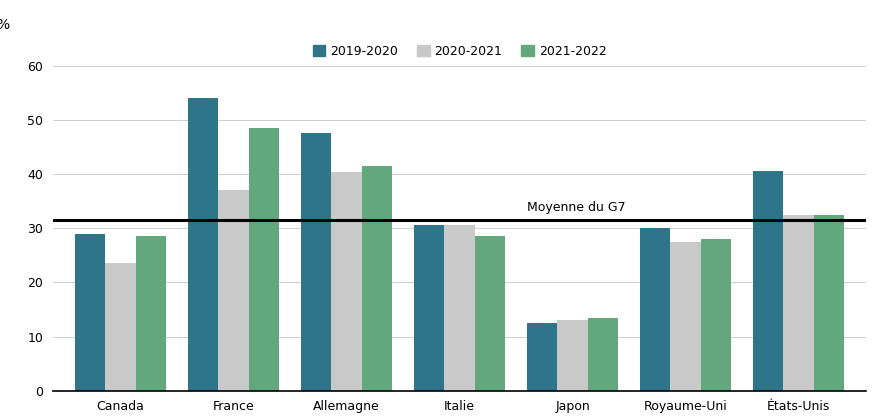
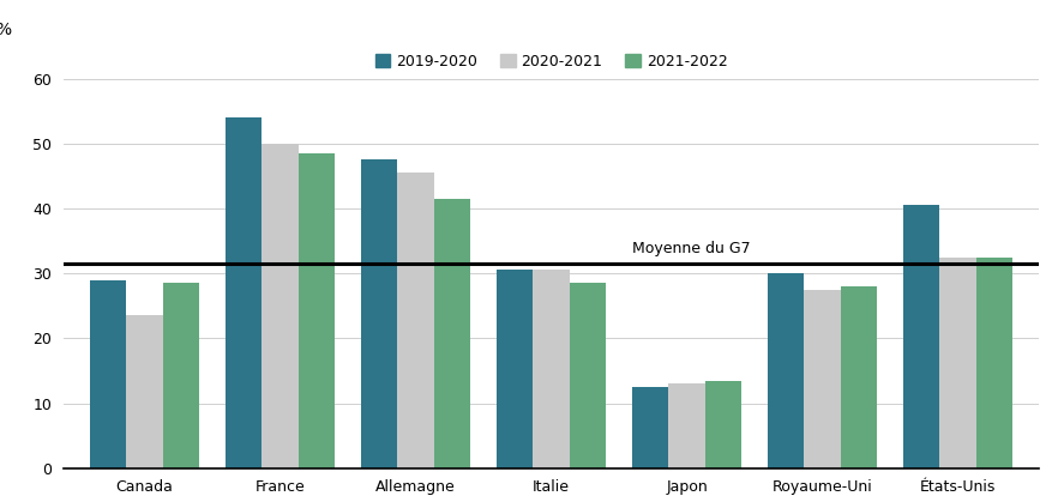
2020-2021/France: 37.0 -> 50.0
2020-2021/Allemagne: 40.4 -> 45.5
